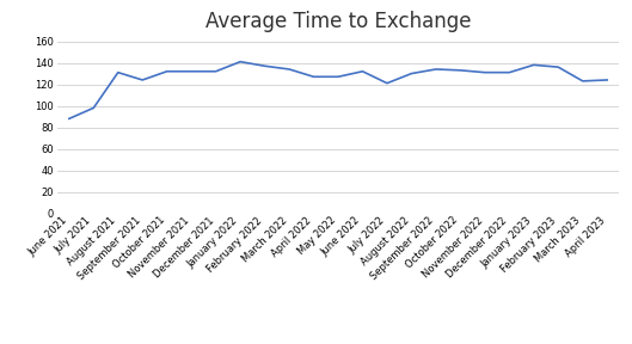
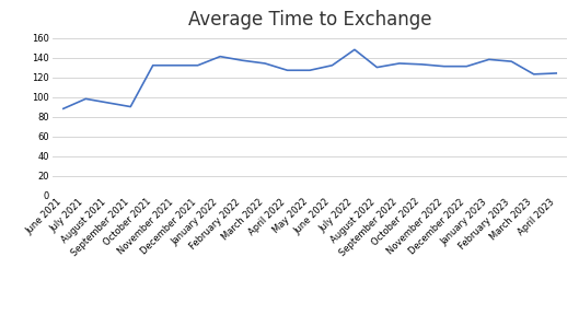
August 2021: 131 -> 94
September 2021: 124 -> 90
July 2022: 121 -> 148
